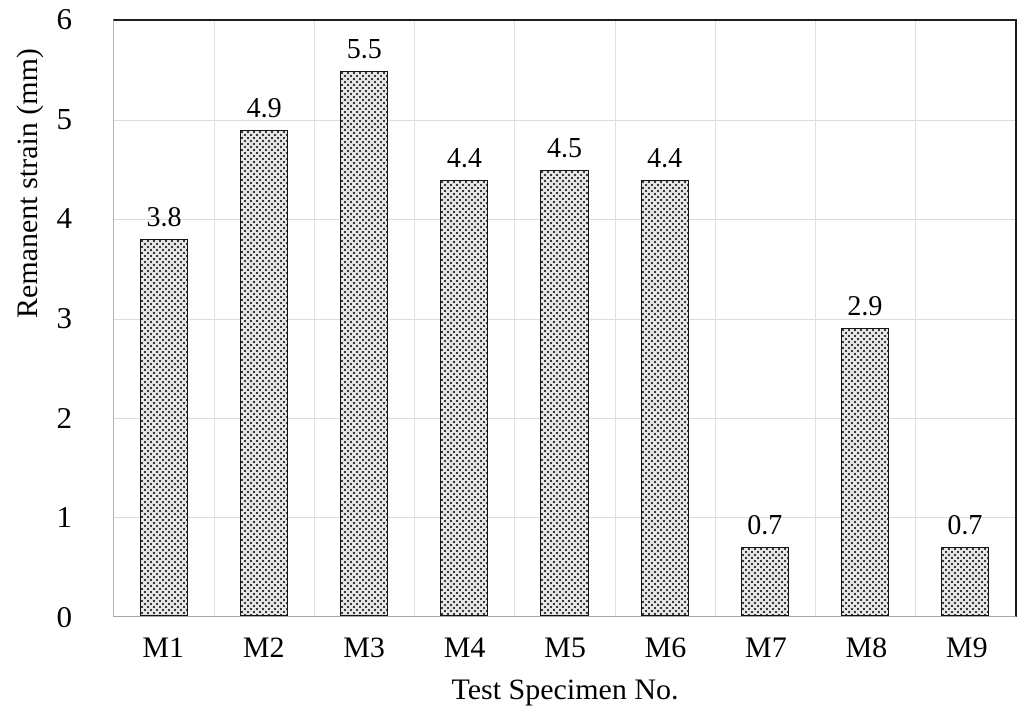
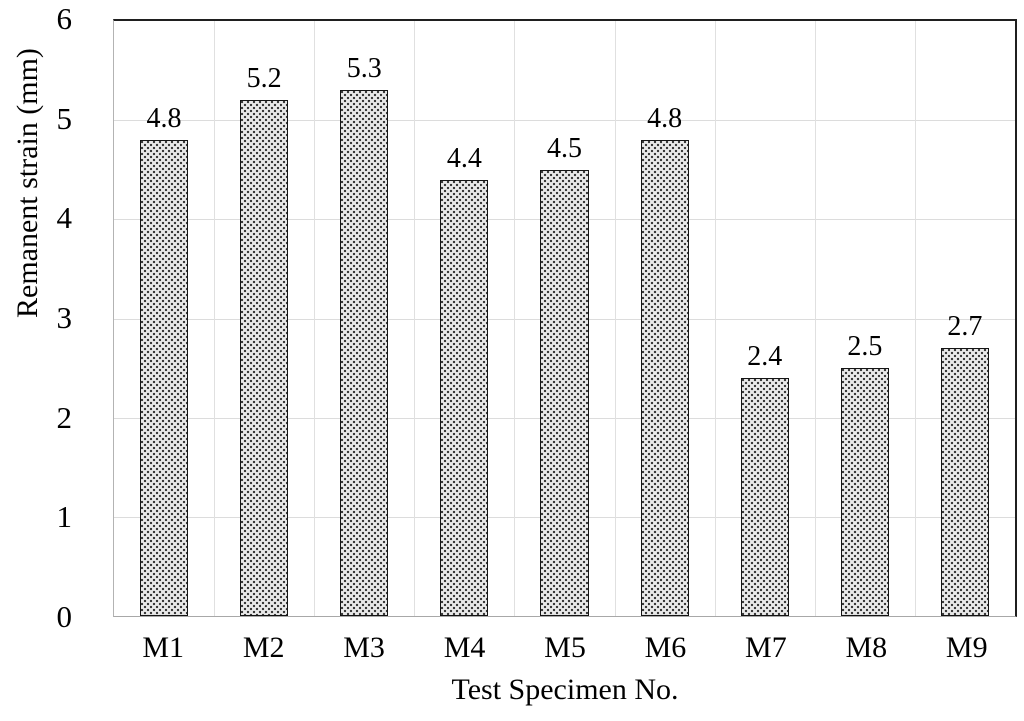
M1: 3.8 -> 4.8
M2: 4.9 -> 5.2
M3: 5.5 -> 5.3
M6: 4.4 -> 4.8
M7: 0.7 -> 2.4
M8: 2.9 -> 2.5
M9: 0.7 -> 2.7
